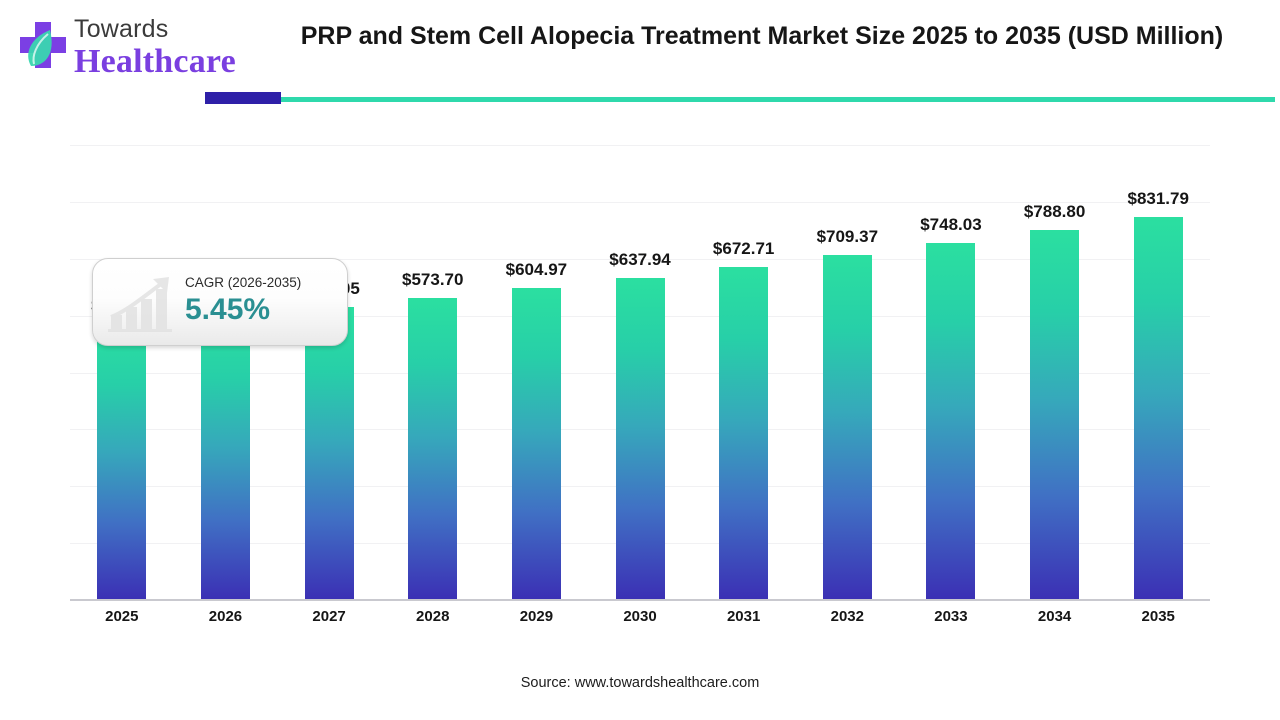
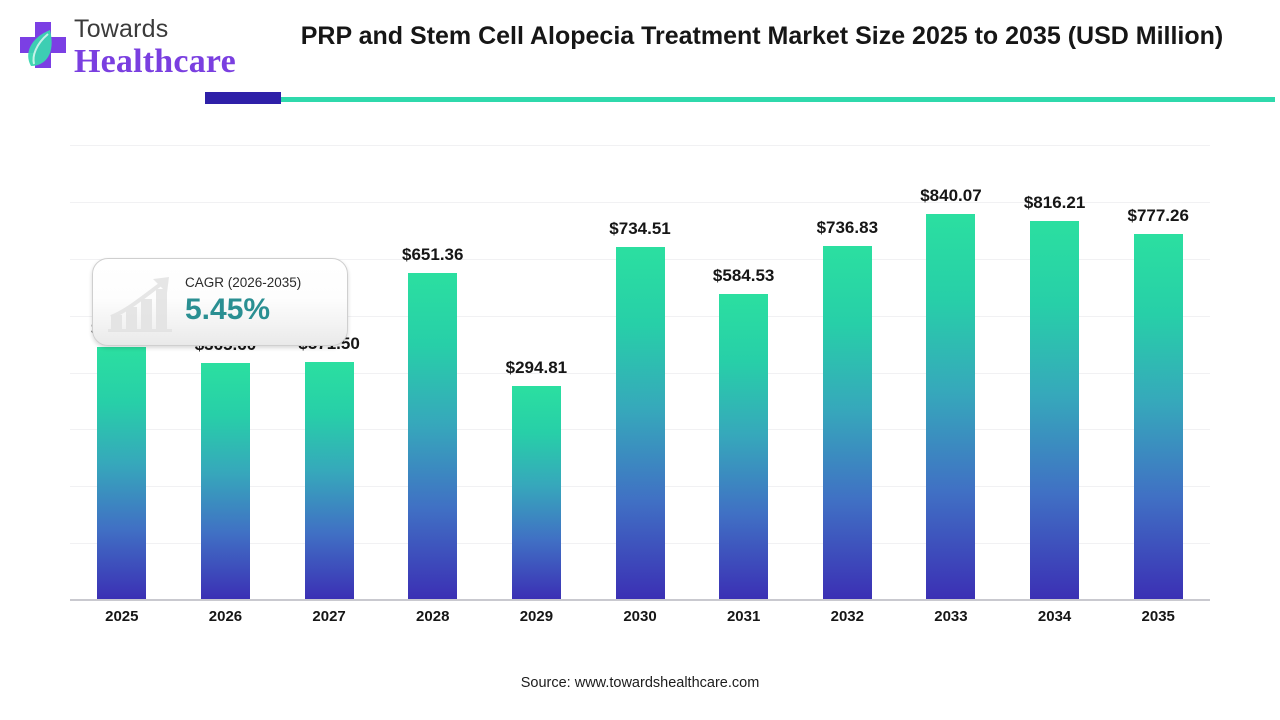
2025: $489.27 -> $417.28
2026: $515.93 -> $365.60
2027: $544.05 -> $371.50
2028: $573.70 -> $651.36
2029: $604.97 -> $294.81
2030: $637.94 -> $734.51
2031: $672.71 -> $584.53
2032: $709.37 -> $736.83
2033: $748.03 -> $840.07
2034: $788.80 -> $816.21
2035: $831.79 -> $777.26
